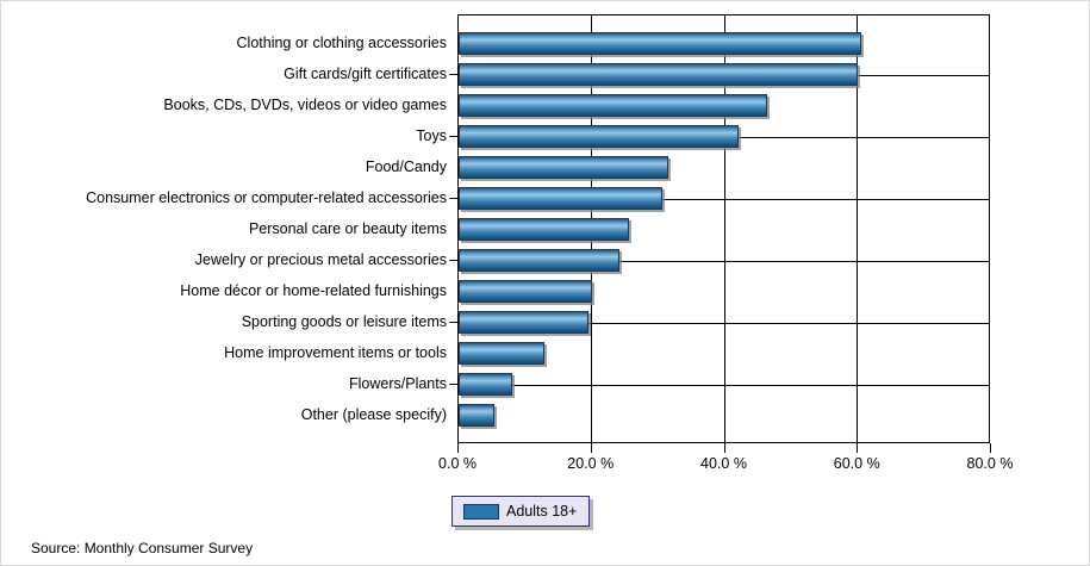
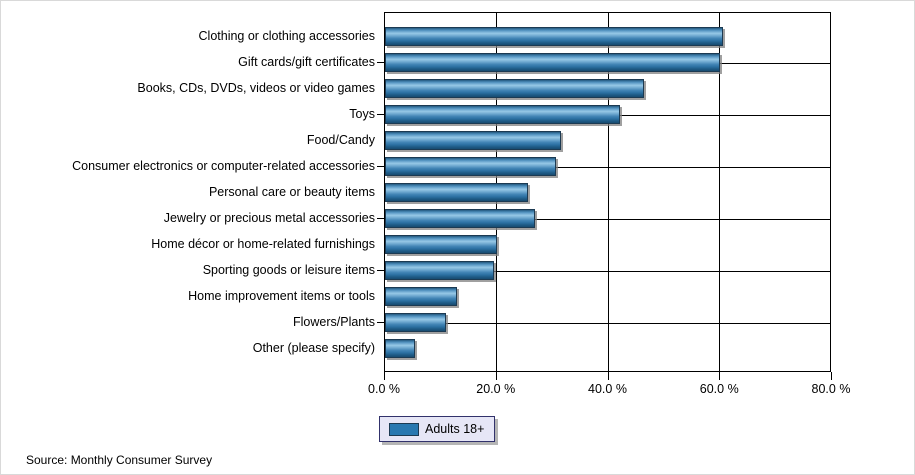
Jewelry or precious metal accessories: 24% -> 27%
Flowers/Plants: 8% -> 11%
